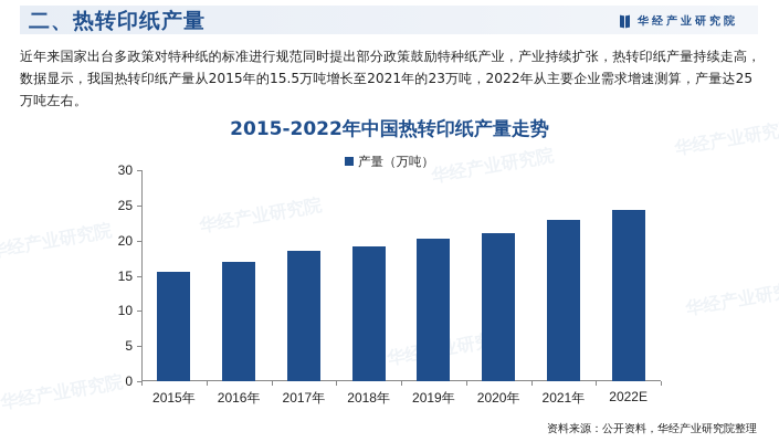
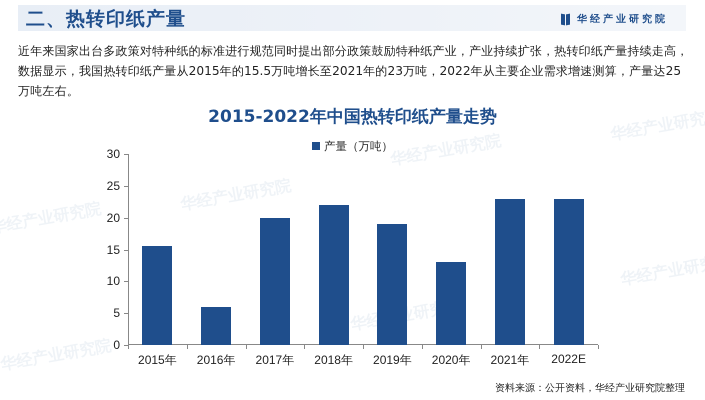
2016年: 17 -> 6
2017年: 19 -> 20
2018年: 19 -> 22
2019年: 20 -> 19
2020年: 21 -> 13
2022E: 24 -> 23
